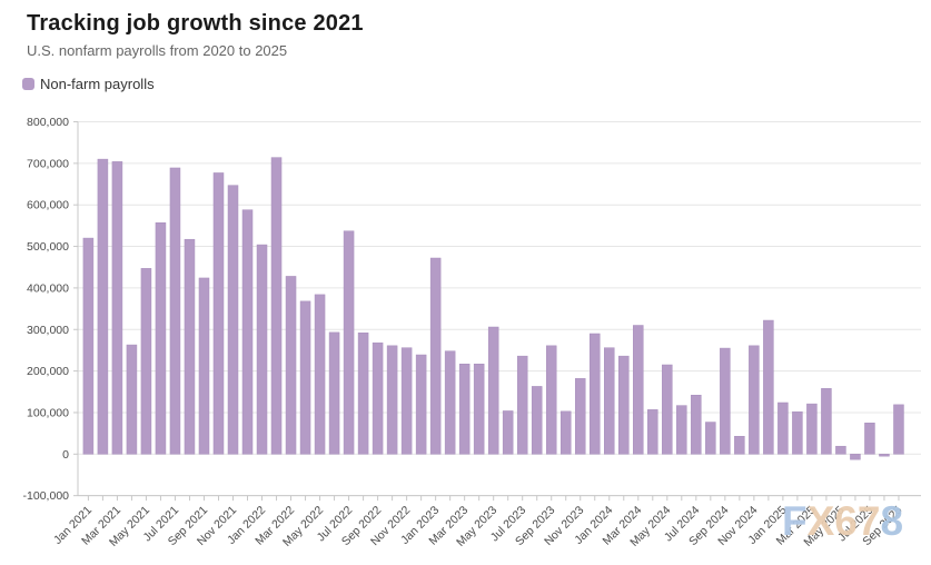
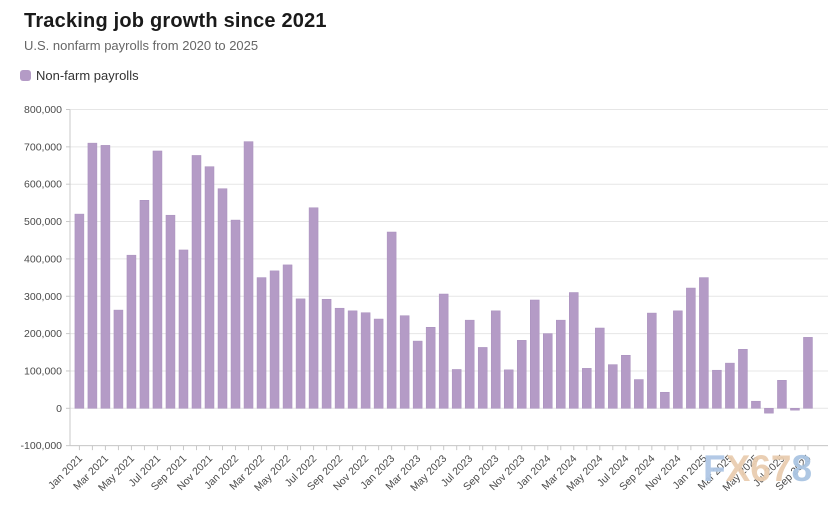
May 2021: 450000 -> 410000
Mar 2022: 430000 -> 350000
Mar 2023: 220000 -> 180000
Jan 2024: 260000 -> 200000
Jan 2025: 120000 -> 350000
Sep 2025: 120000 -> 190000
